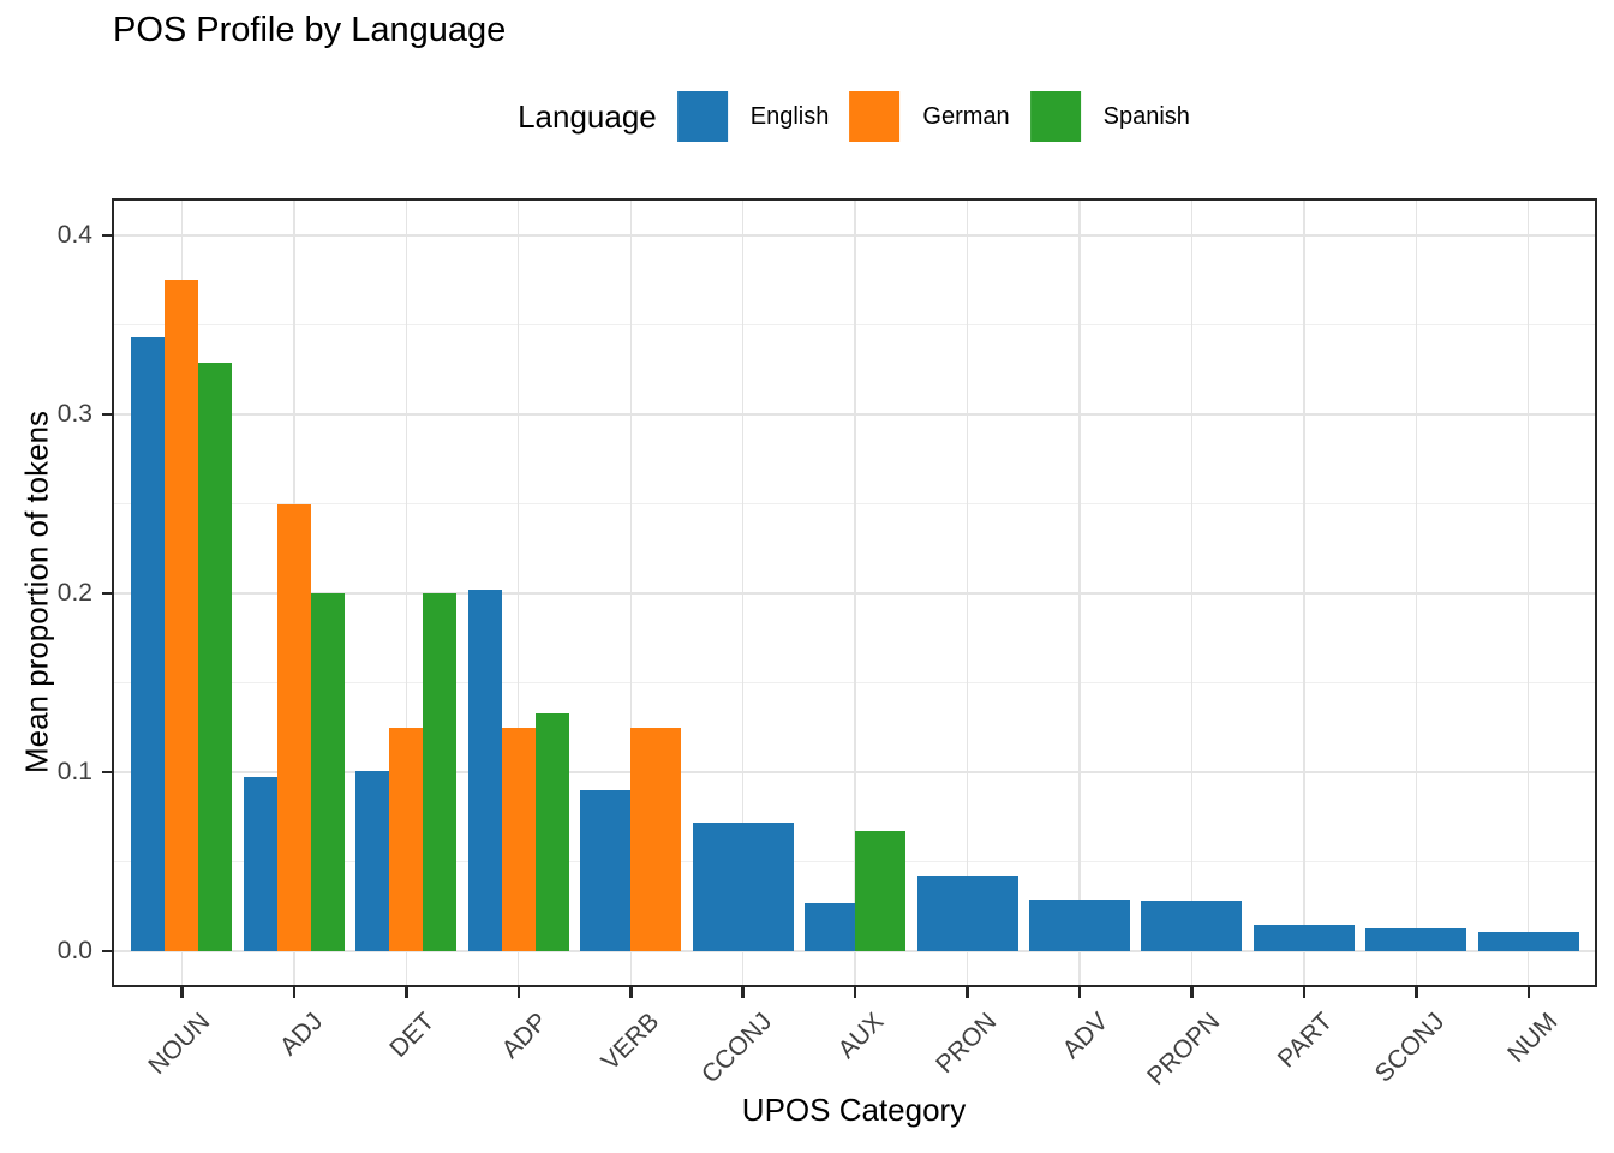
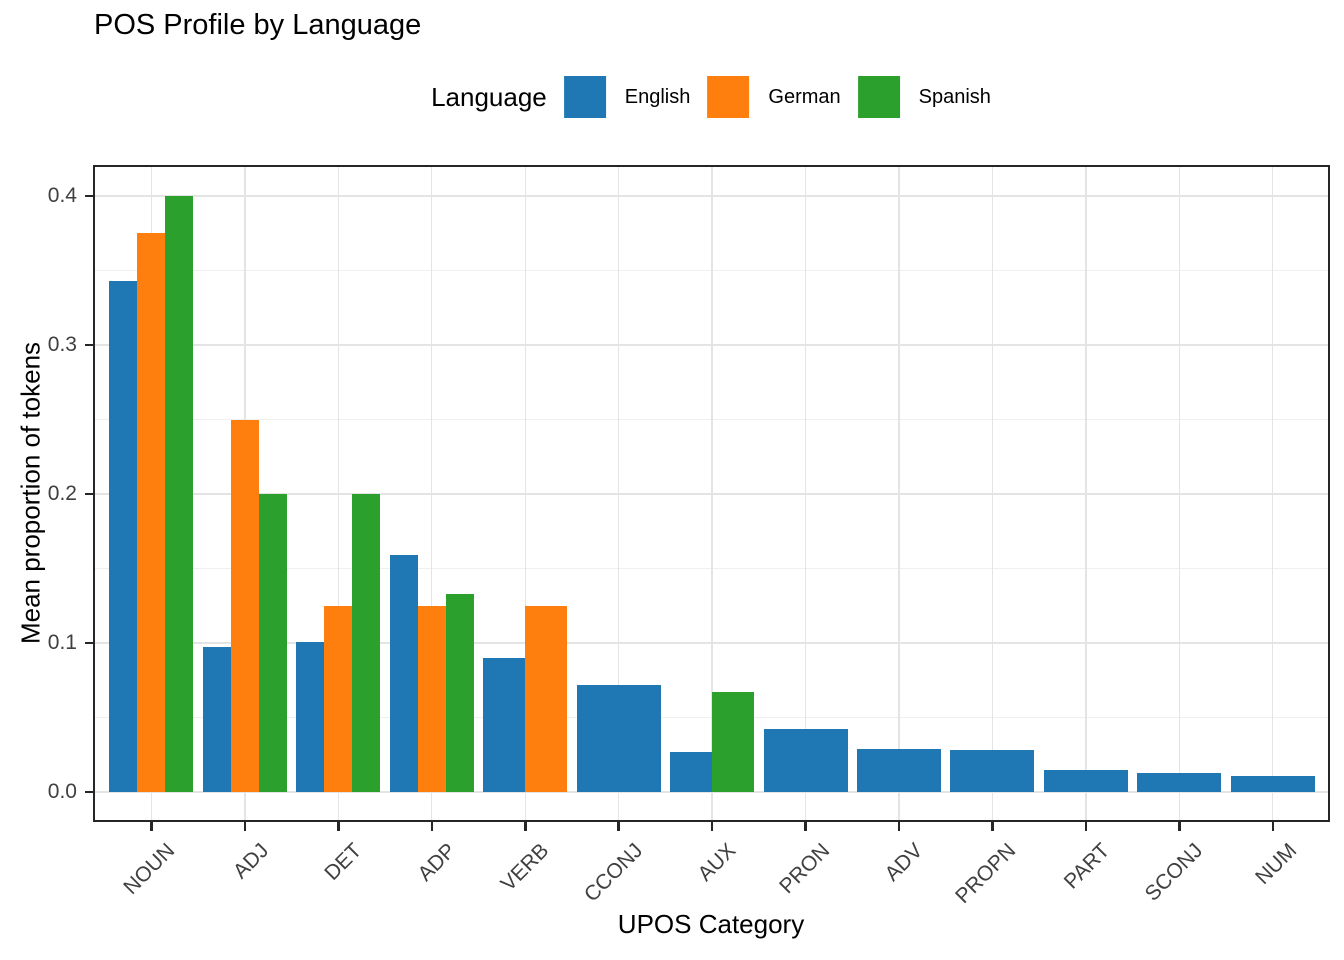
Spanish/NOUN: 0.329 -> 0.400
English/ADP: 0.202 -> 0.159
